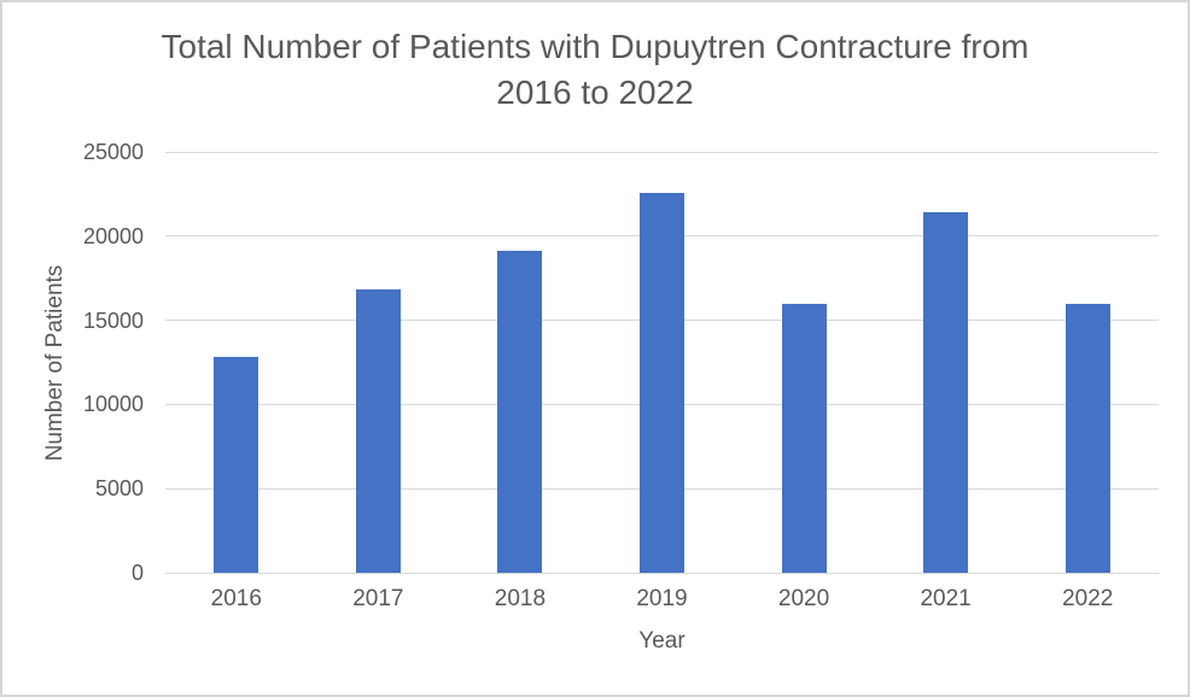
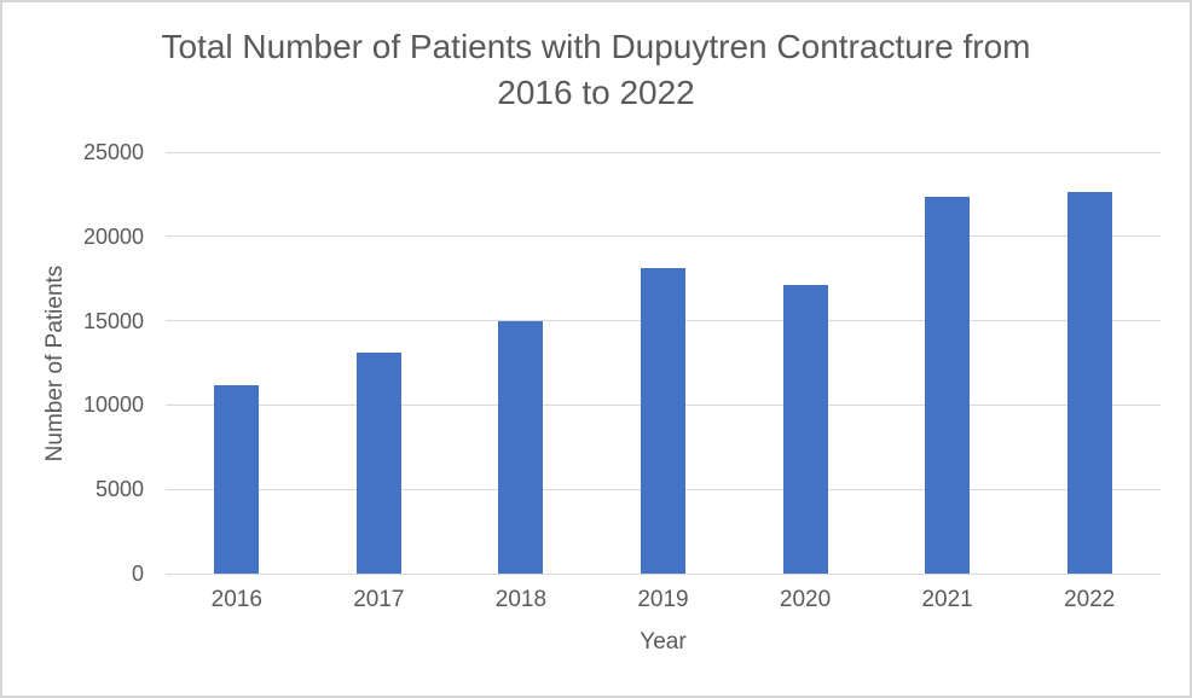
2016: 12800 -> 11200
2017: 16800 -> 13100
2018: 19100 -> 15000
2019: 22600 -> 18100
2020: 16000 -> 17100
2021: 21400 -> 22400
2022: 16000 -> 22600
